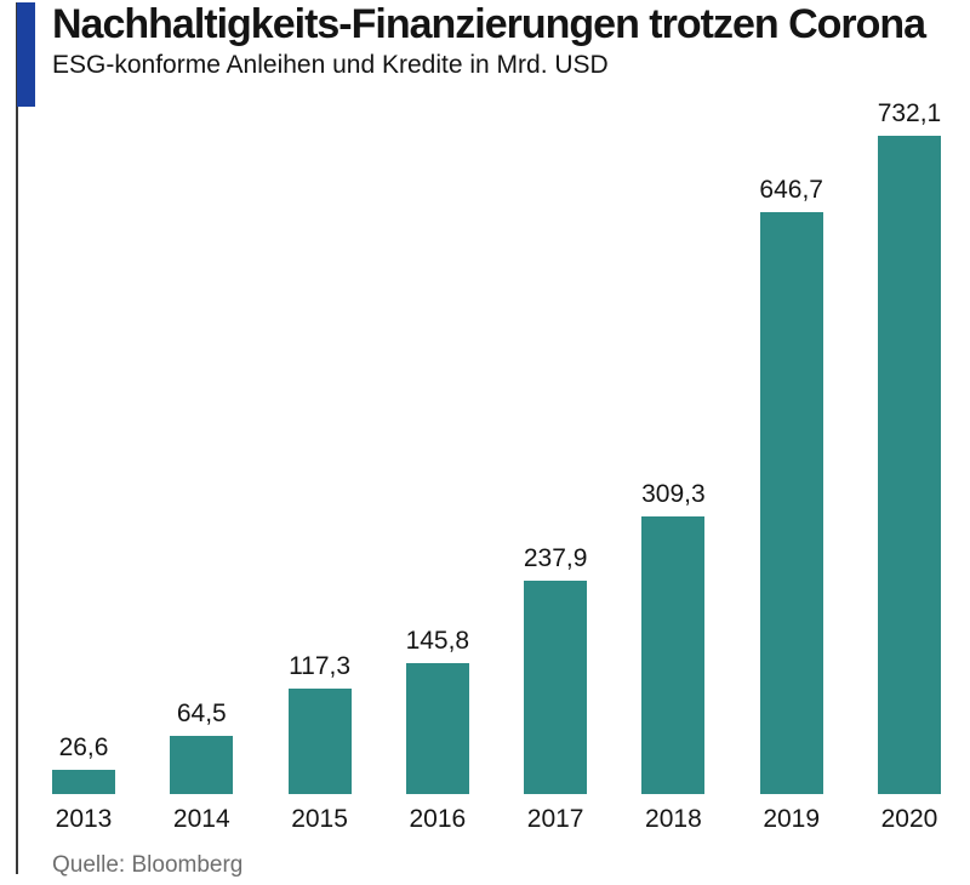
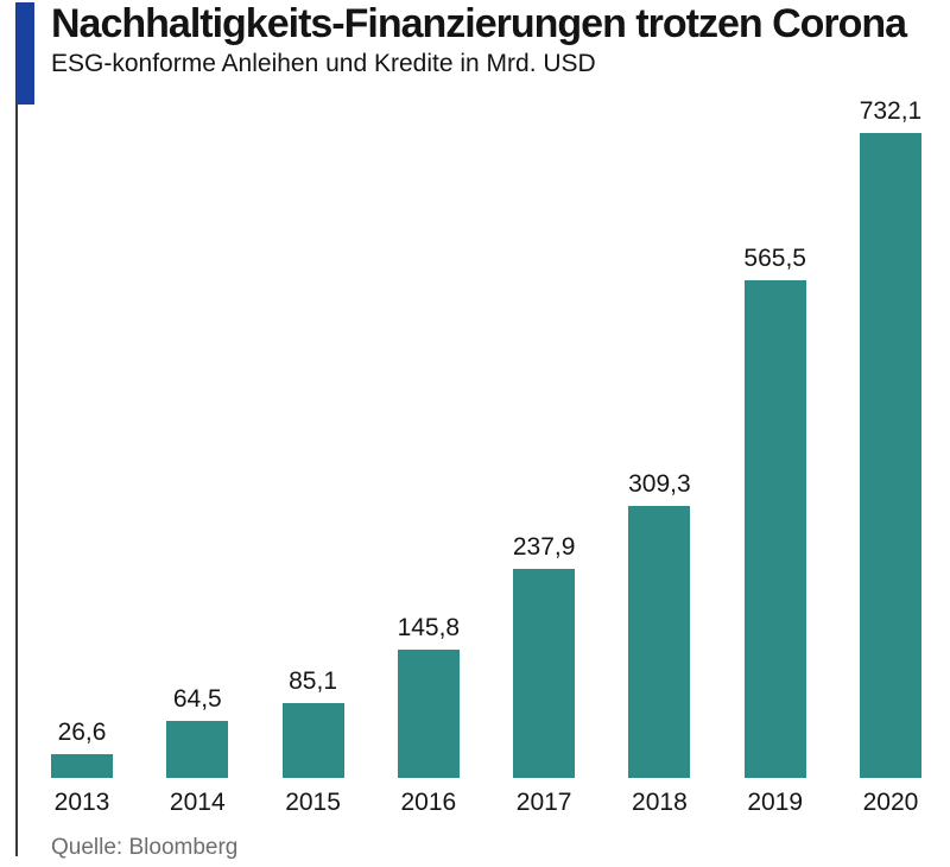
2015: 117,3 -> 85,1
2019: 646,7 -> 565,5
